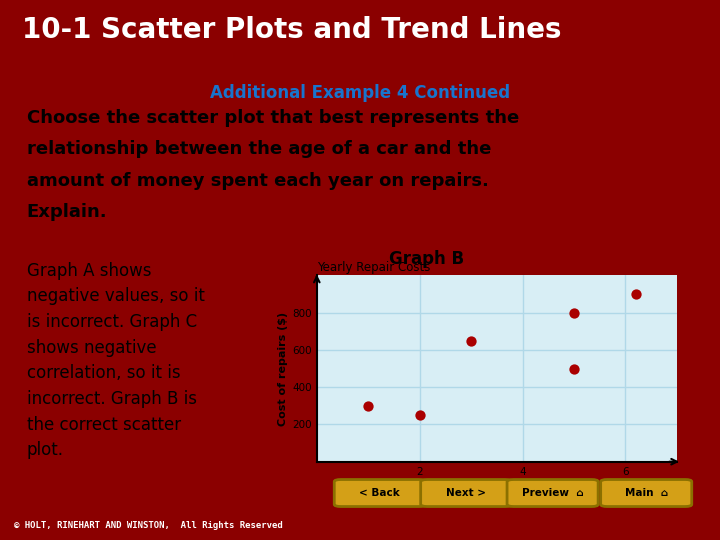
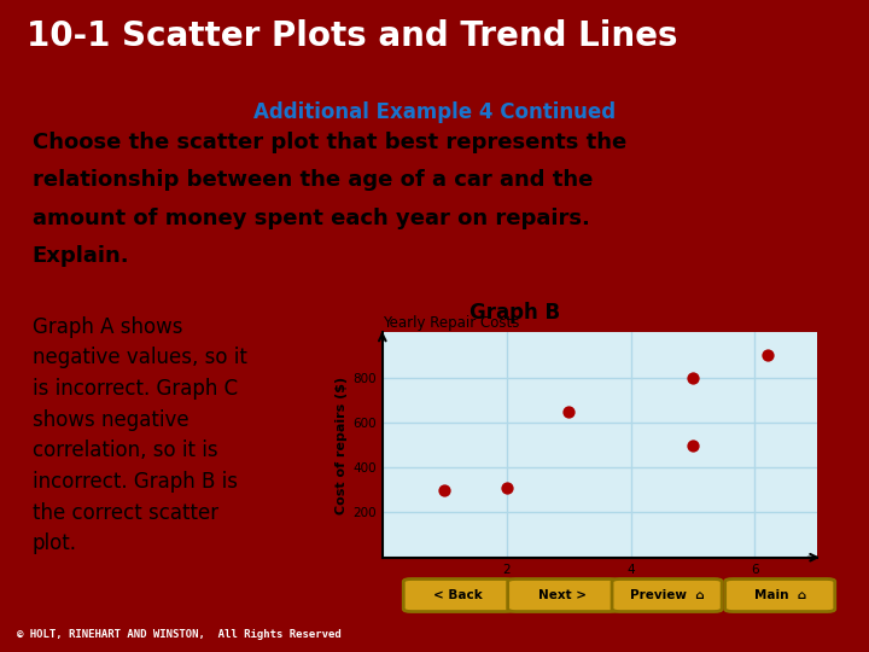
2: 250 -> 310
